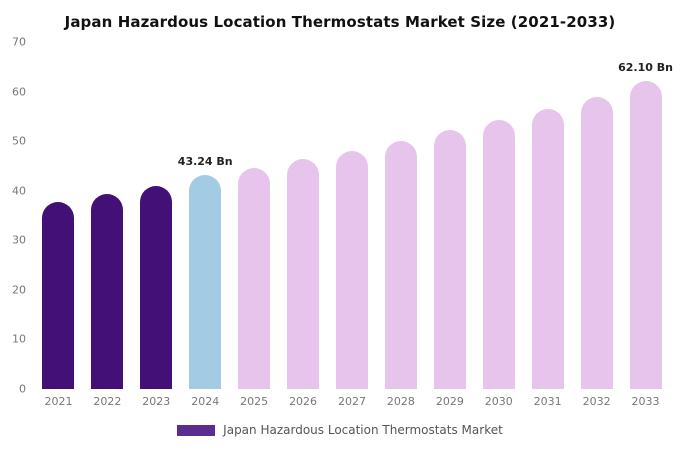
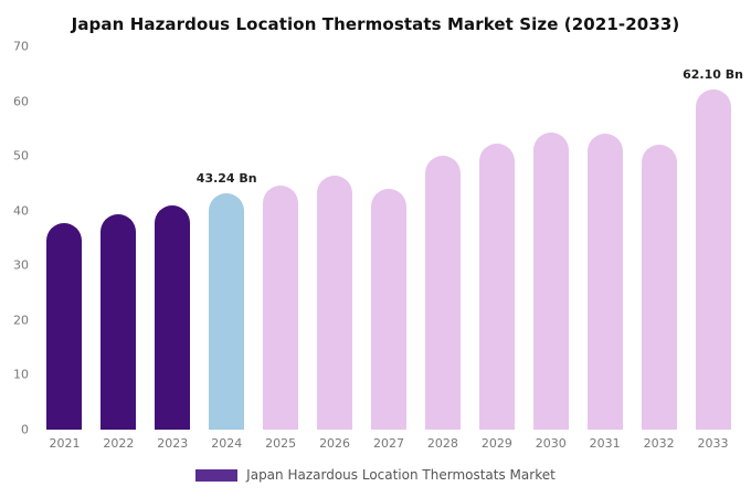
2027: 48 -> 44
2031: 56 -> 54
2032: 59 -> 52
